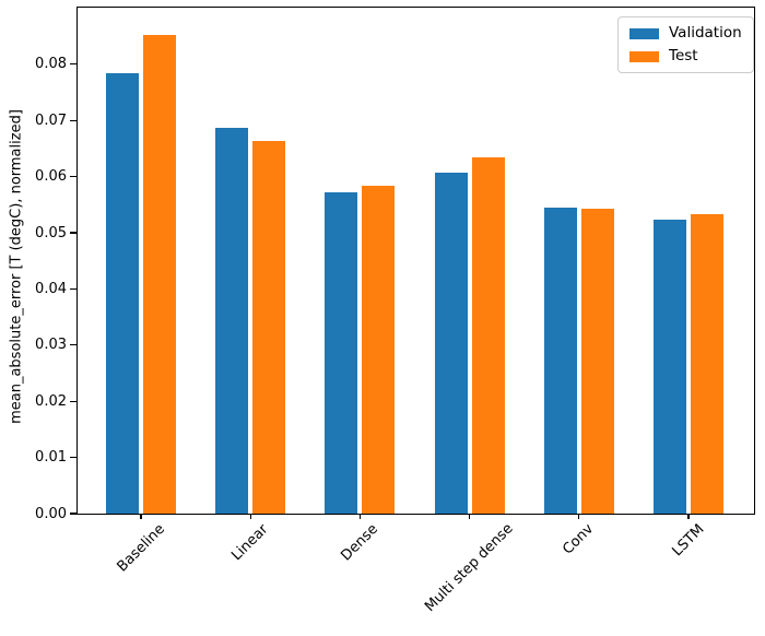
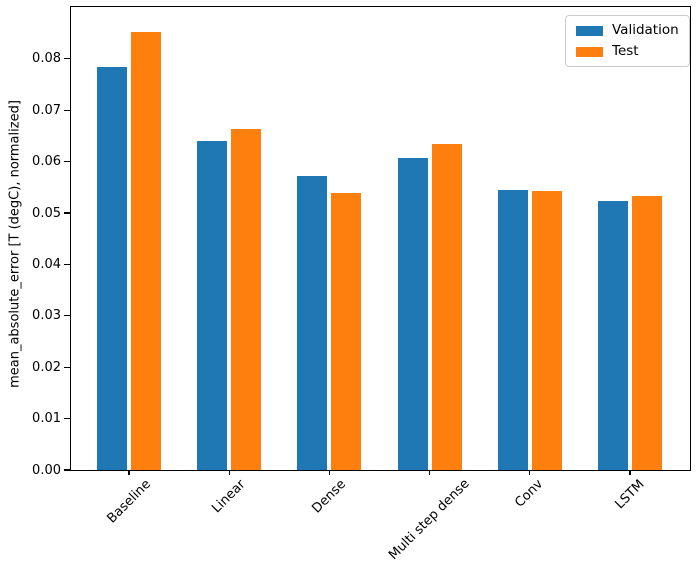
Validation/Linear: 0.069 -> 0.064
Test/Dense: 0.058 -> 0.054
